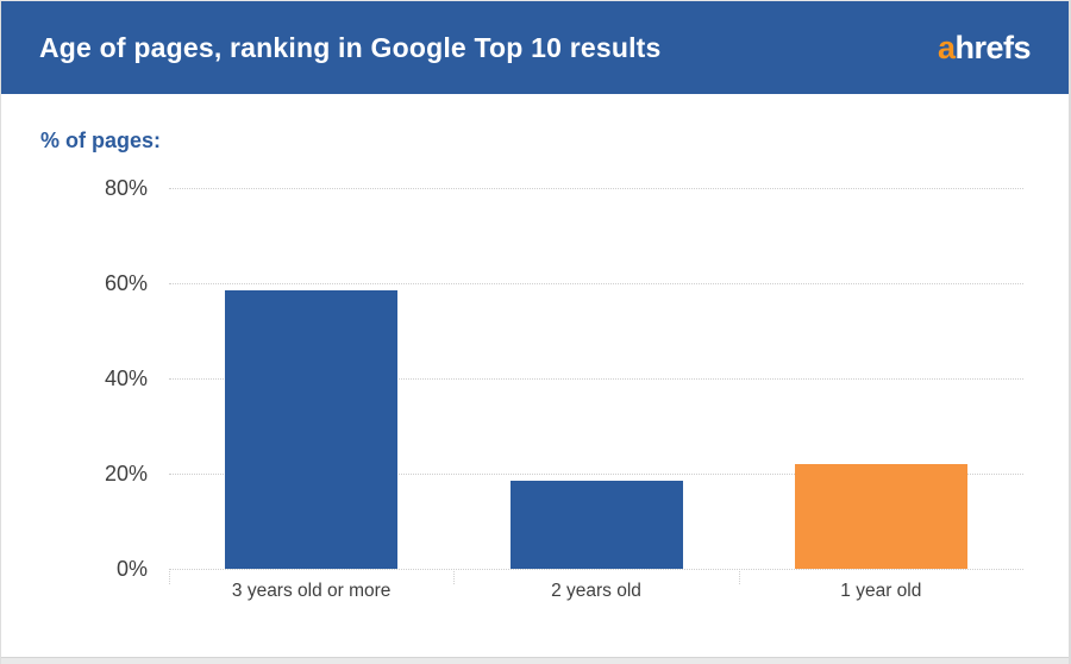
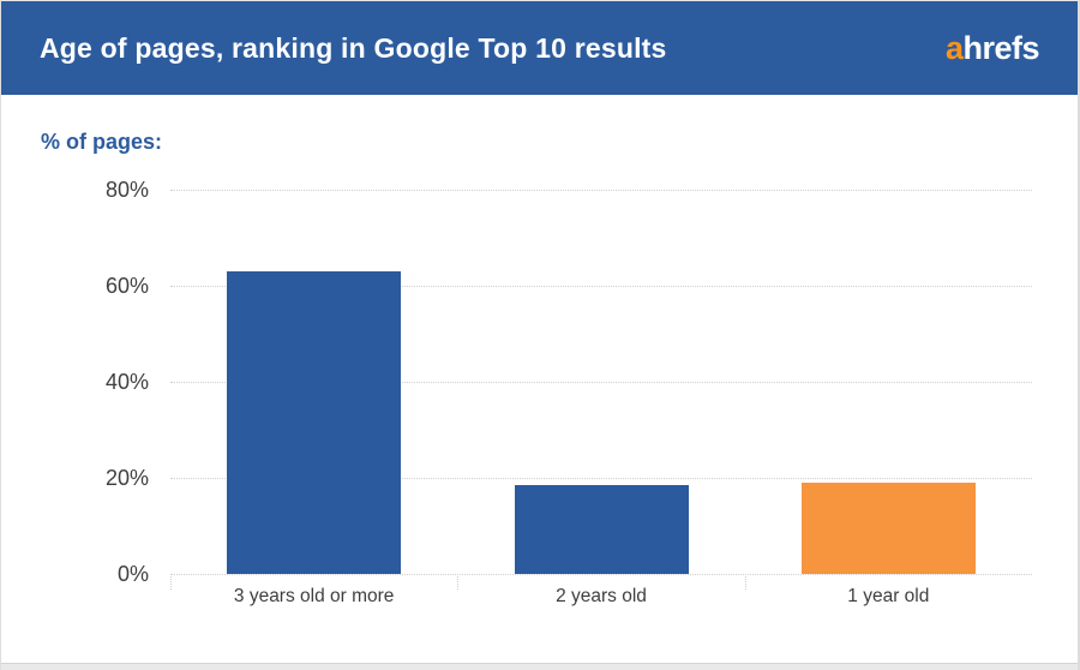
3 years old or more: 58% -> 63%
1 year old: 22% -> 19%
